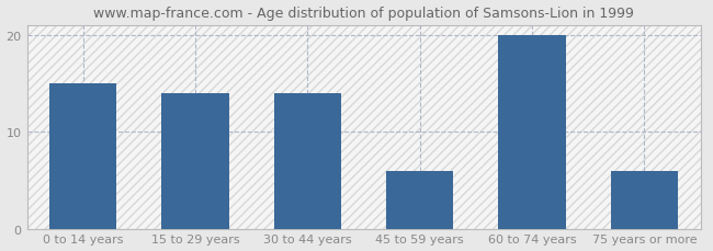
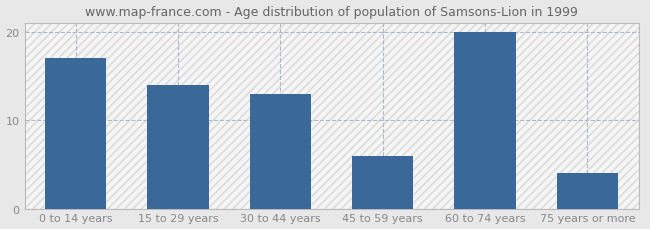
0 to 14 years: 15 -> 17
30 to 44 years: 14 -> 13
75 years or more: 6 -> 4
